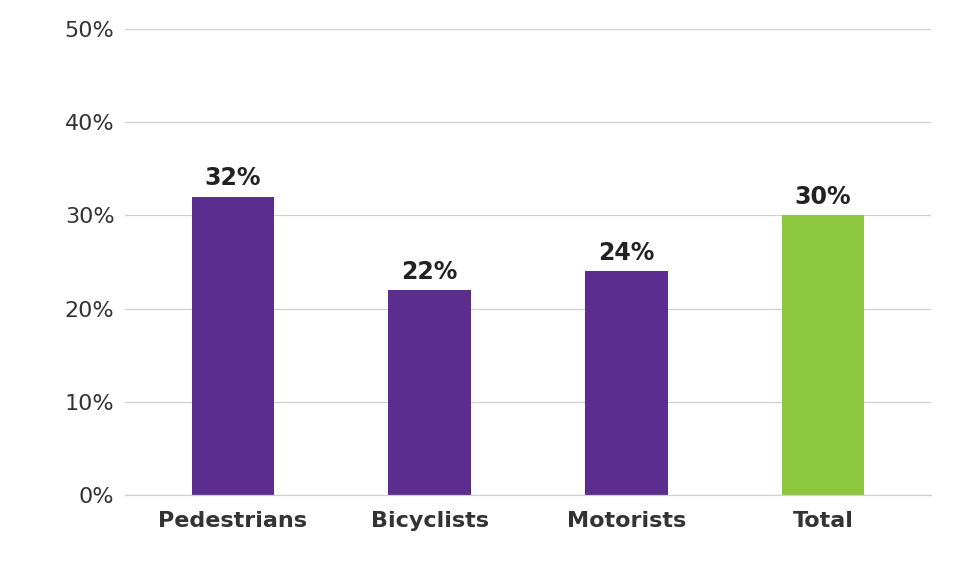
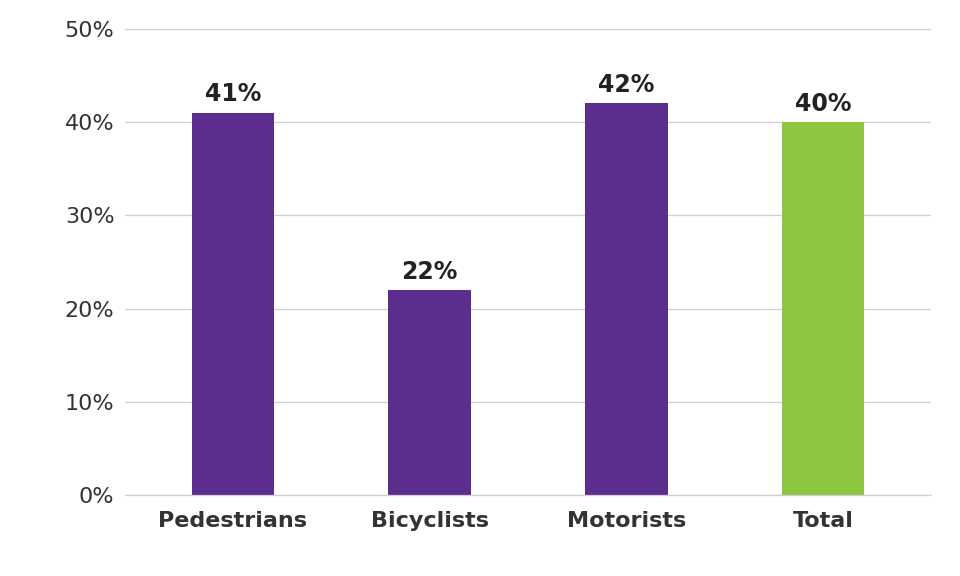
Pedestrians: 32% -> 41%
Motorists: 24% -> 42%
Total: 30% -> 40%
